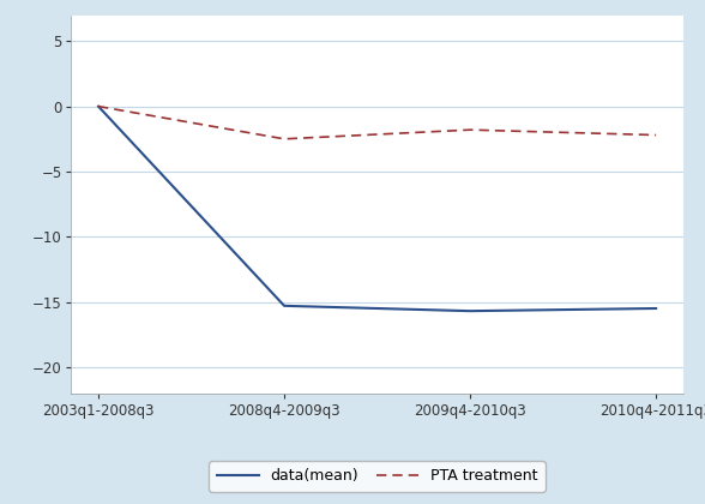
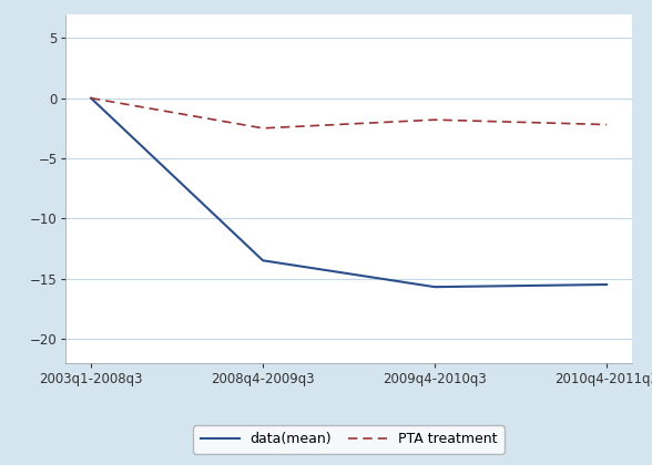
data(mean)/2008q4-2009q3: -15.3 -> -13.5
